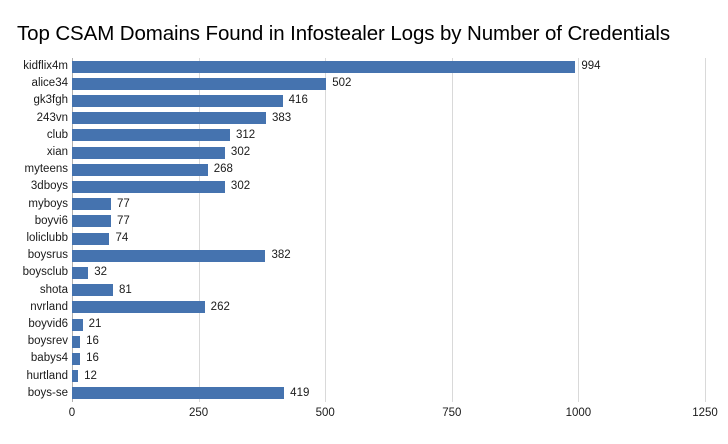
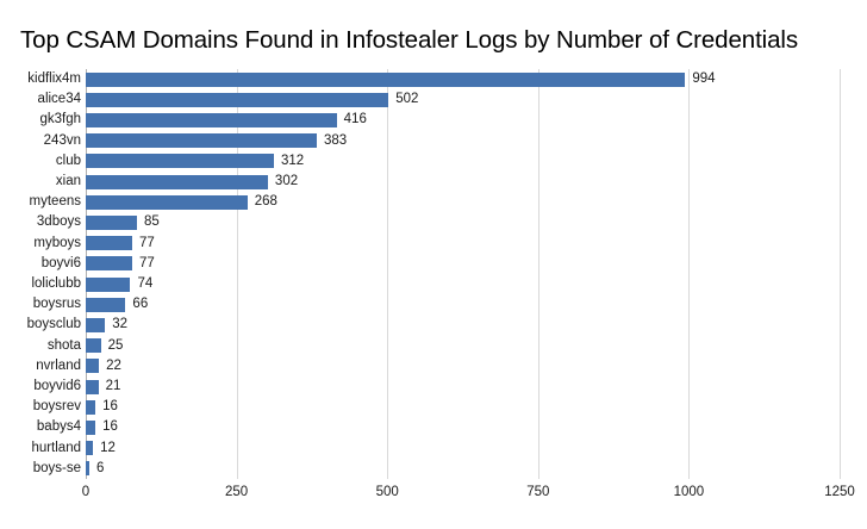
3dboys: 302 -> 85
boysrus: 382 -> 66
shota: 81 -> 25
nvrland: 262 -> 22
boys-se: 419 -> 6
